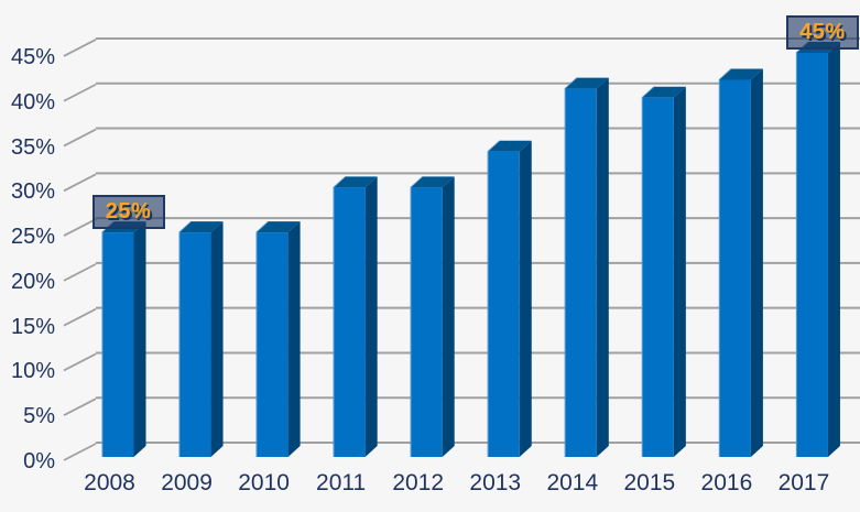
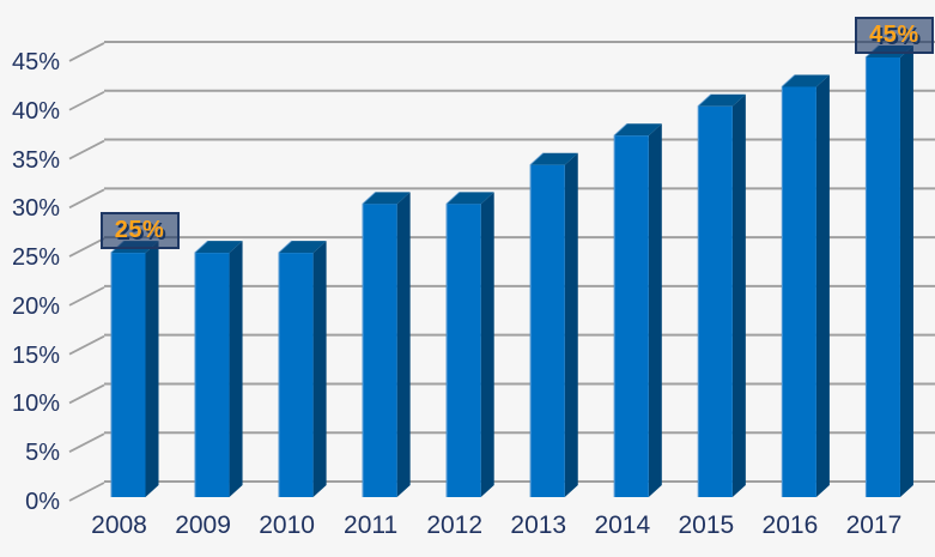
2014: 41% -> 37%
